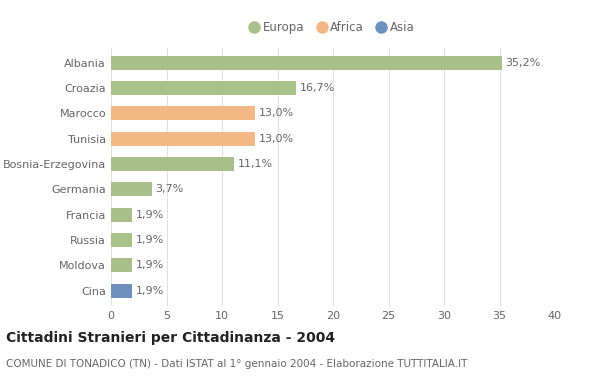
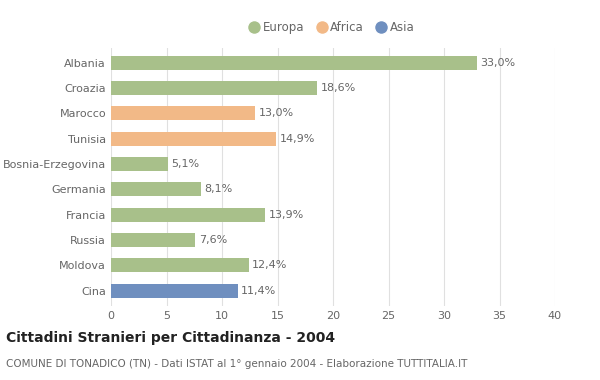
Albania: 35,2% -> 33,0%
Croazia: 16,7% -> 18,6%
Tunisia: 13,0% -> 14,9%
Bosnia-Erzegovina: 11,1% -> 5,1%
Germania: 3,7% -> 8,1%
Francia: 1,9% -> 13,9%
Russia: 1,9% -> 7,6%
Moldova: 1,9% -> 12,4%
Cina: 1,9% -> 11,4%
